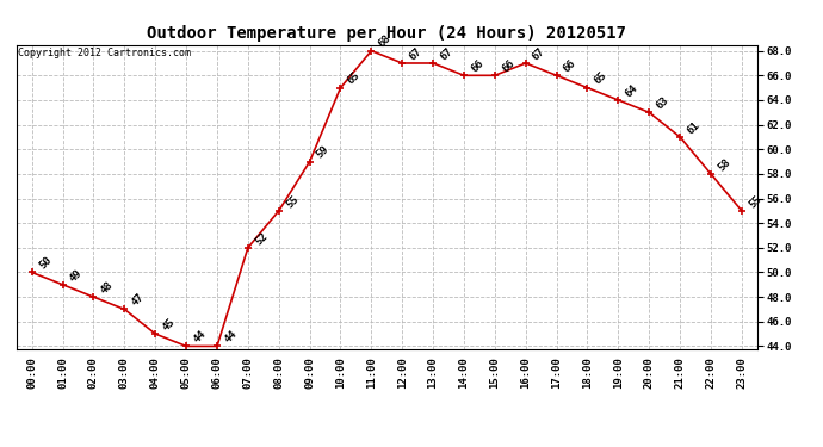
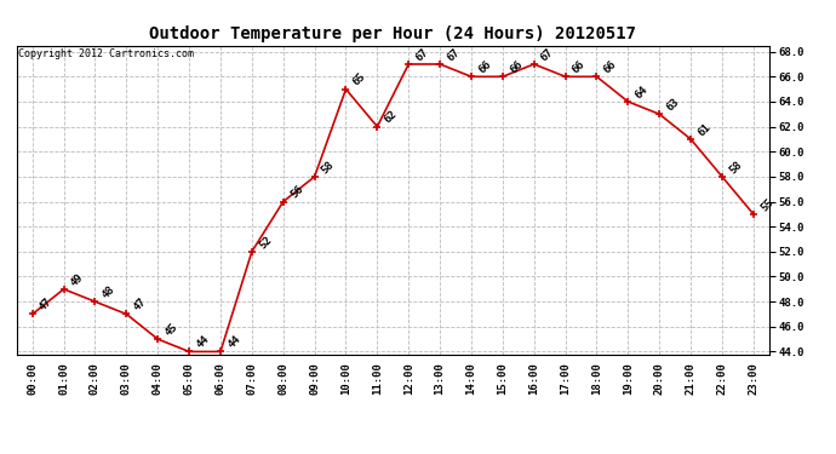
00:00: 50 -> 47
08:00: 55 -> 56
09:00: 59 -> 58
11:00: 68 -> 62
18:00: 65 -> 66
